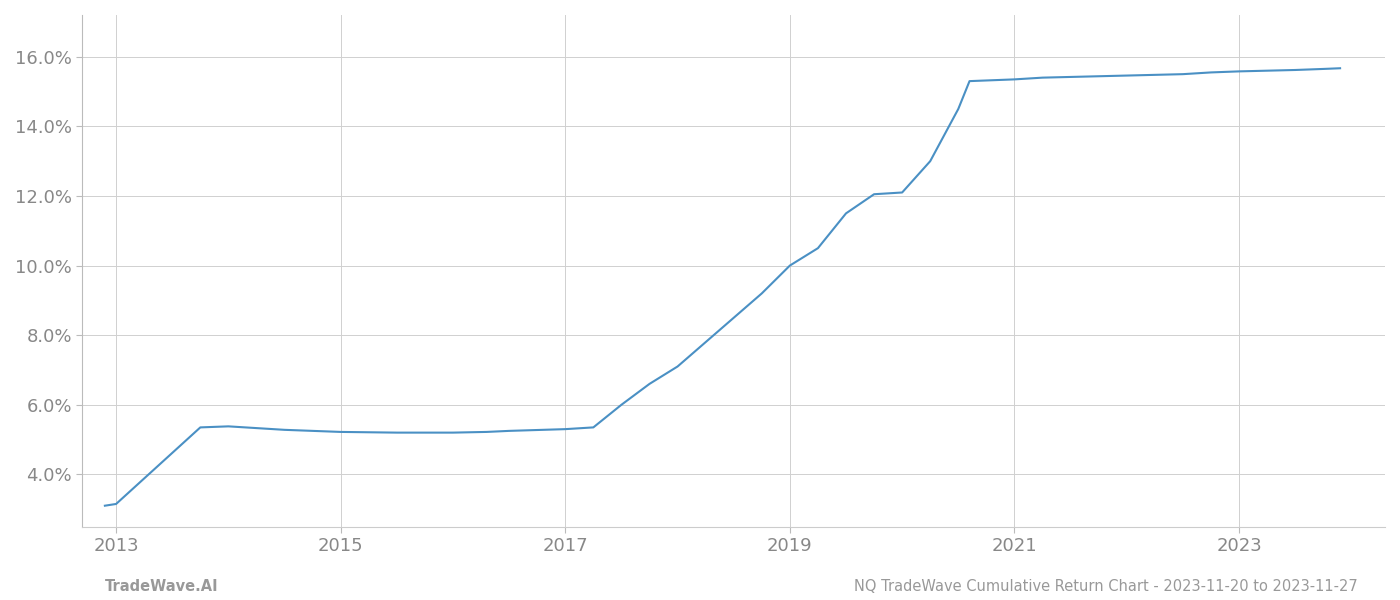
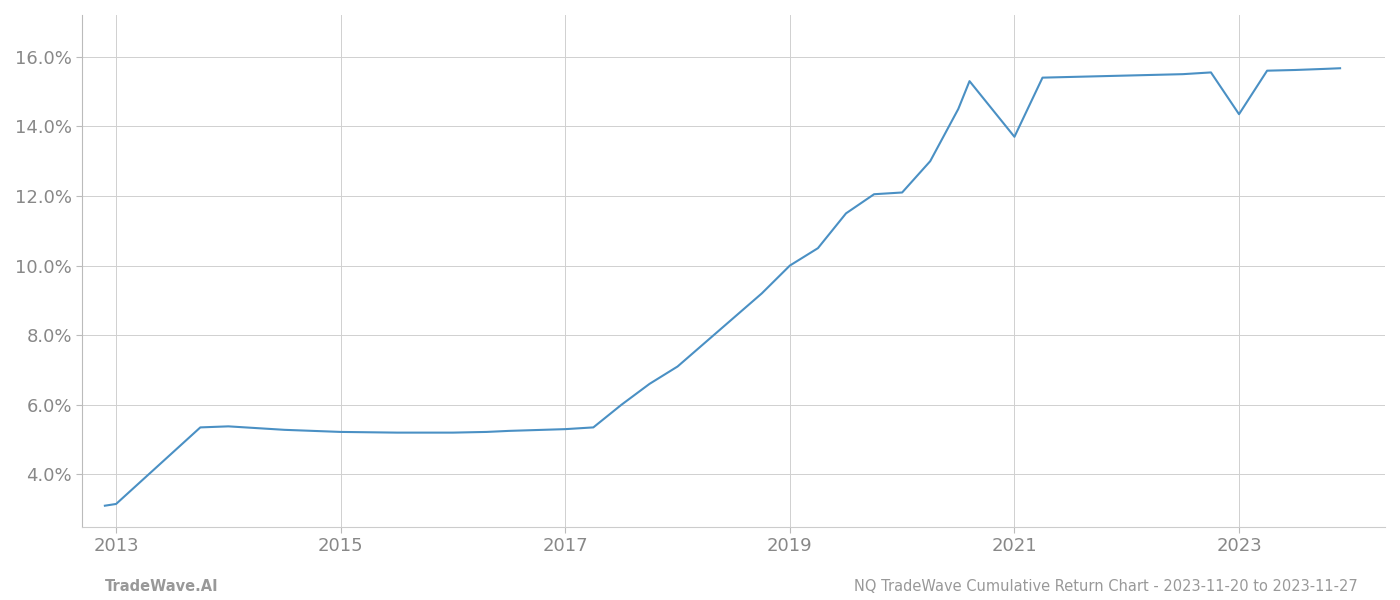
2021: 15.35% -> 13.70%
2023: 15.58% -> 14.35%
